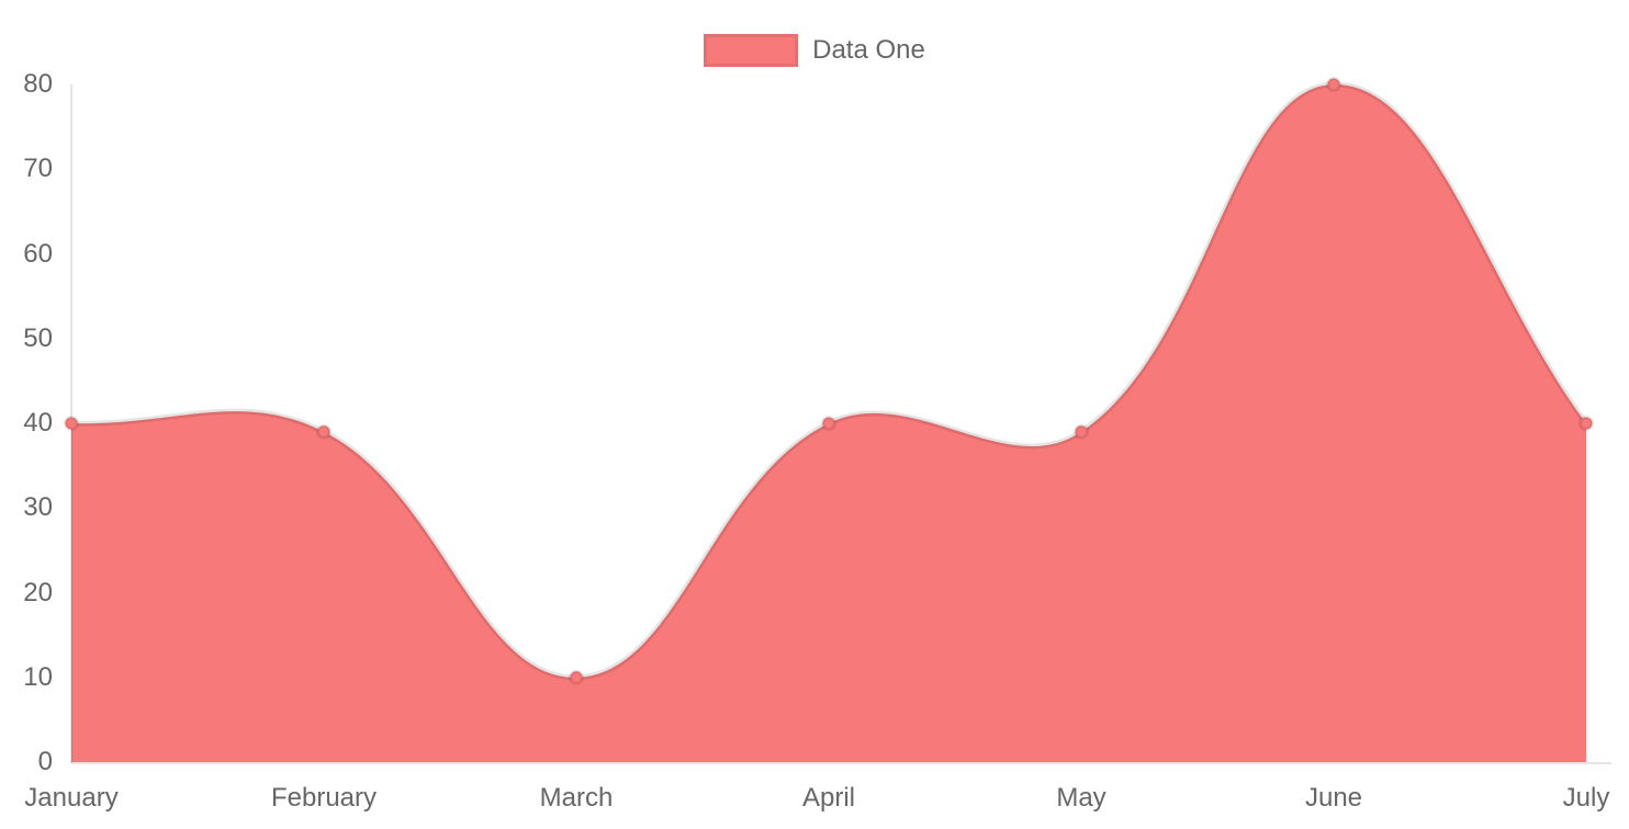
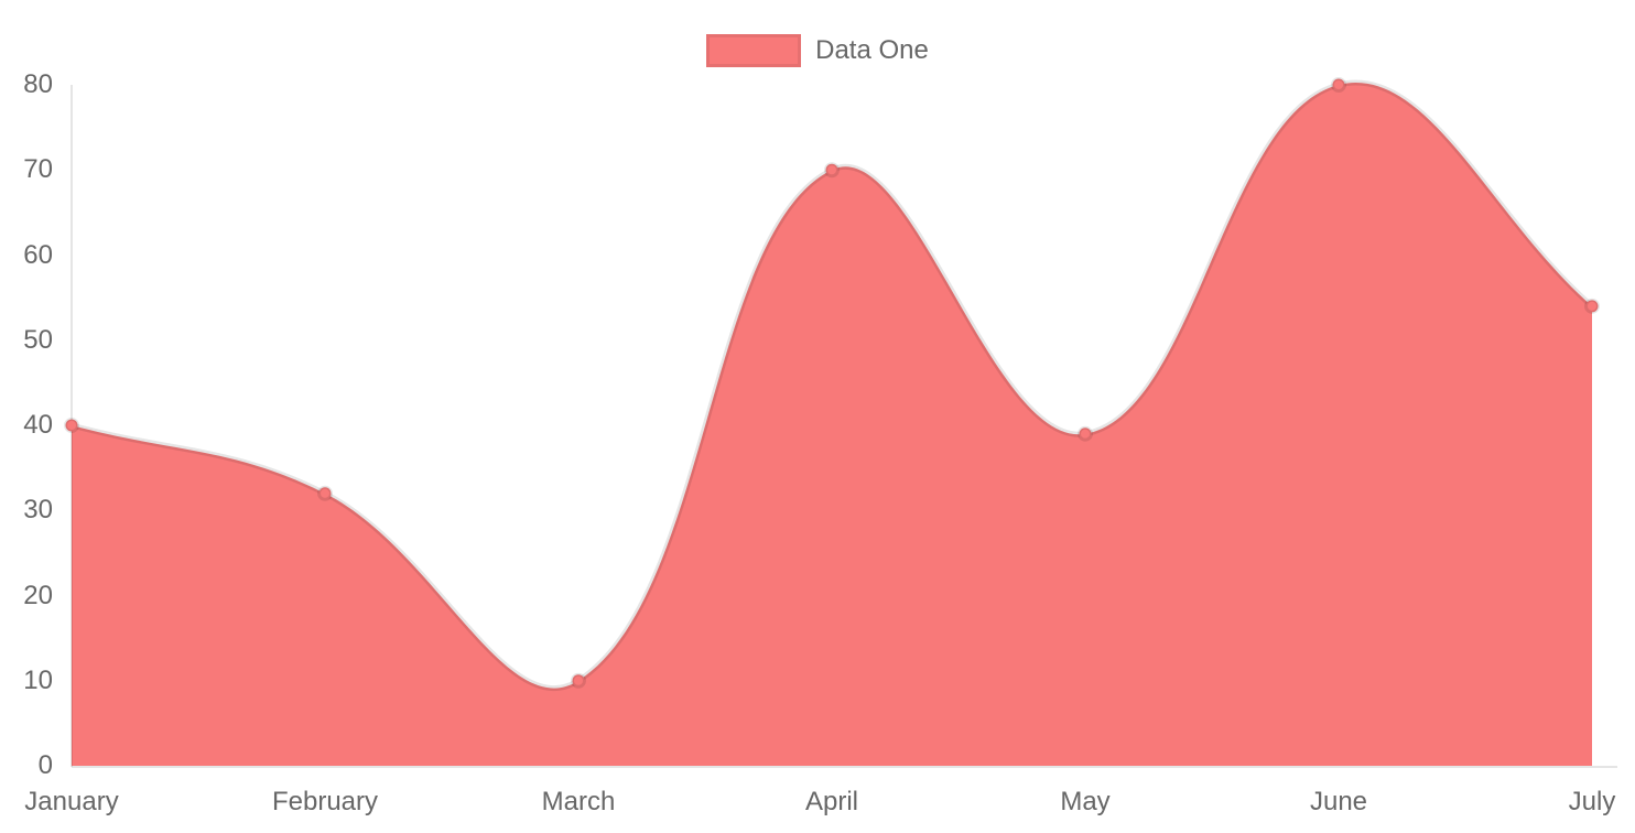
February: 39 -> 32
April: 40 -> 70
July: 40 -> 54
